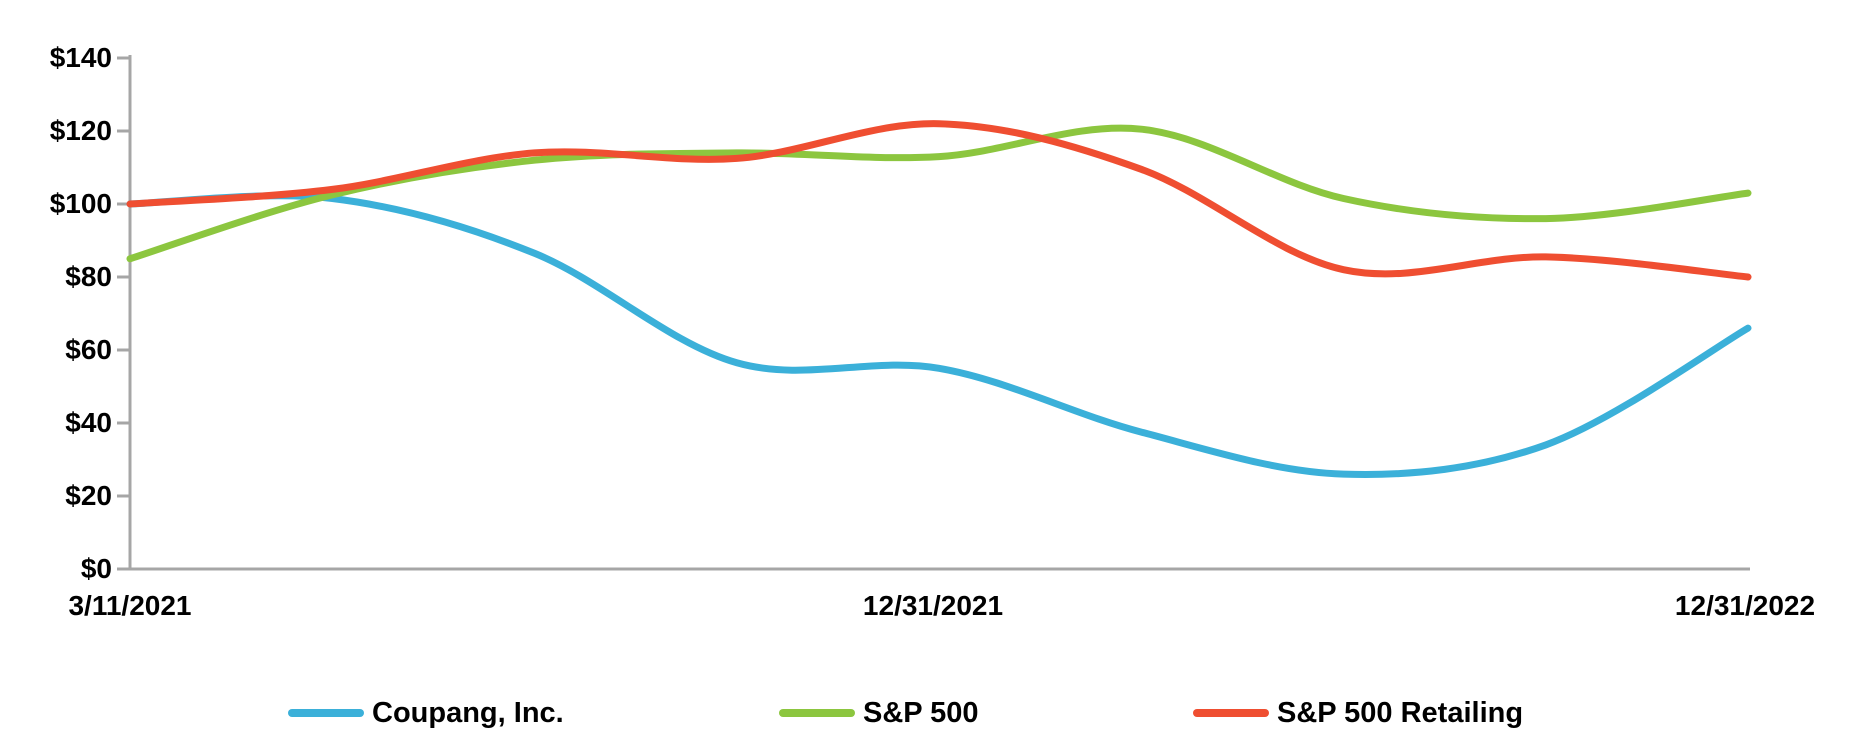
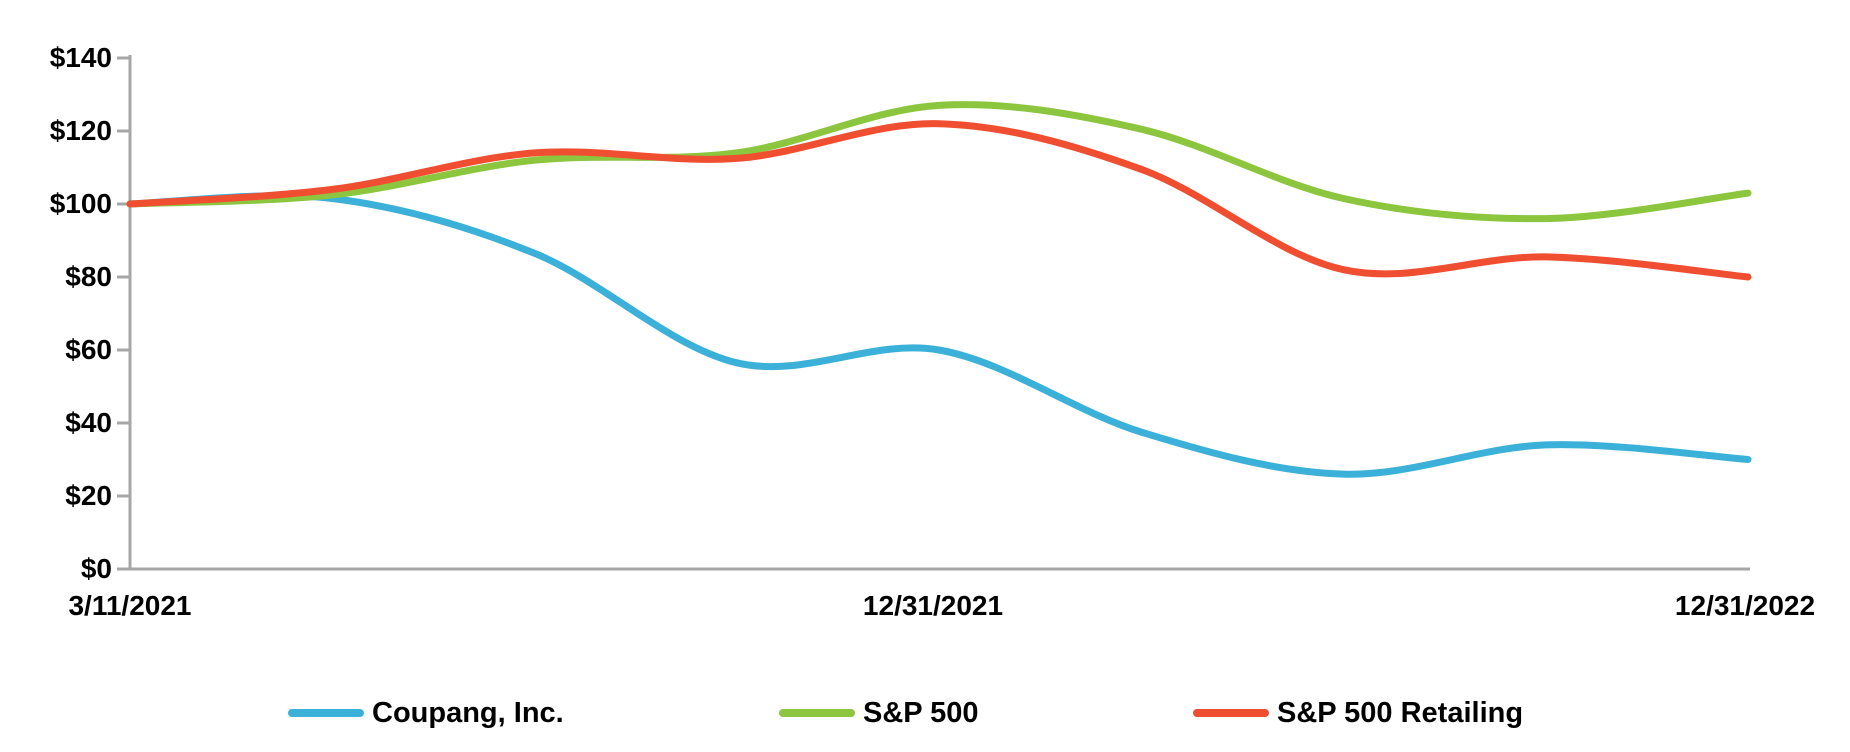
S&P 500/3/11/2021: $85 -> $100
Coupang, Inc./12/31/2021: $55 -> $60
S&P 500/12/31/2021: $113 -> $127
Coupang, Inc./12/31/2022: $66 -> $30
